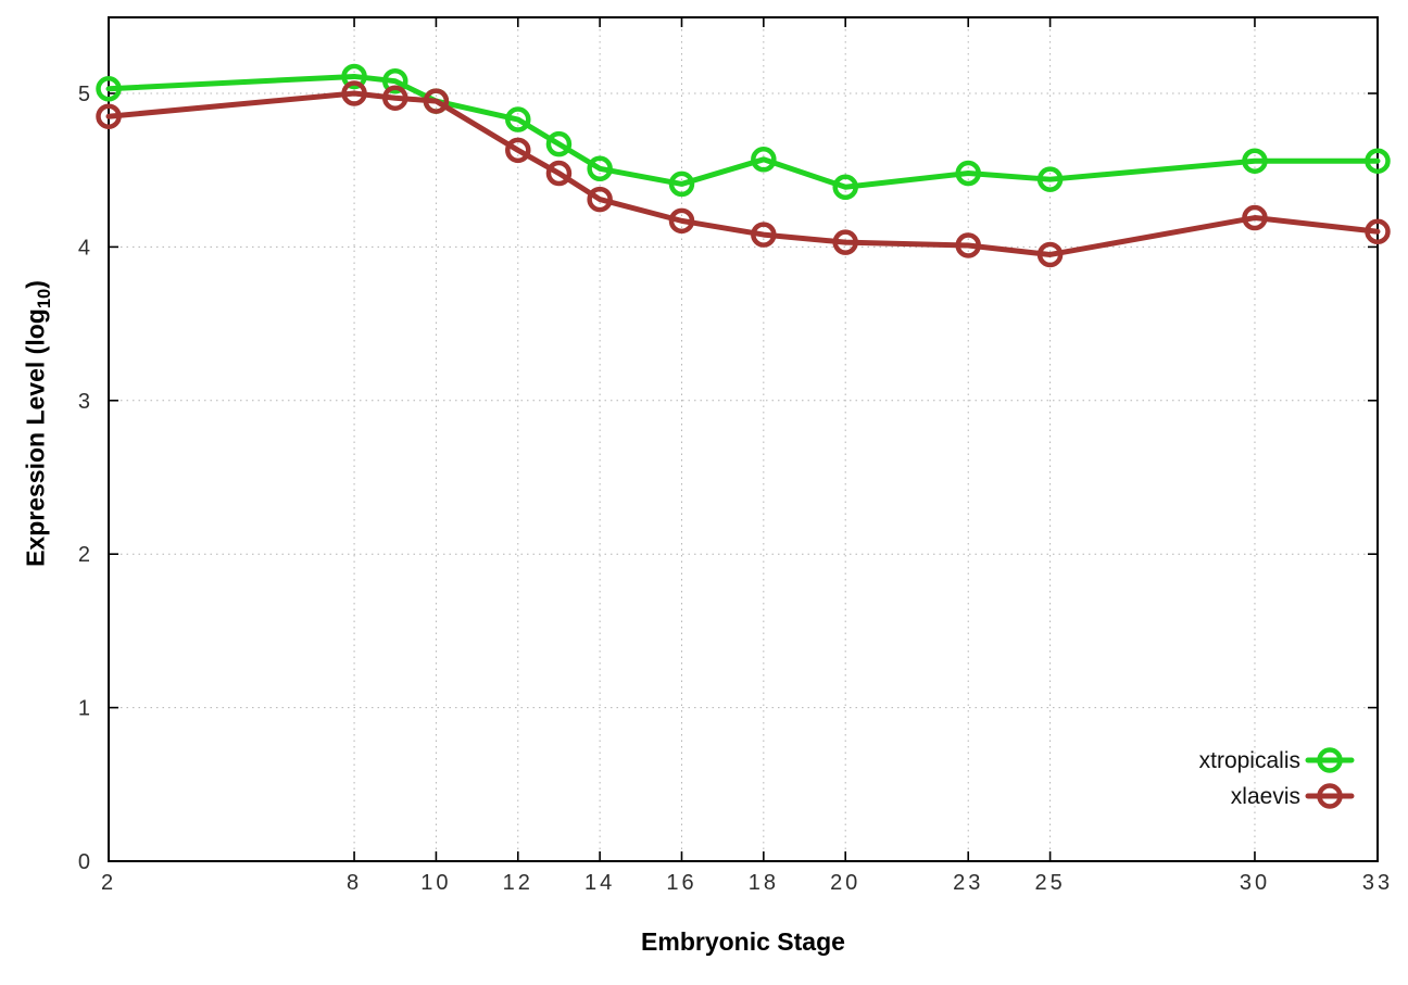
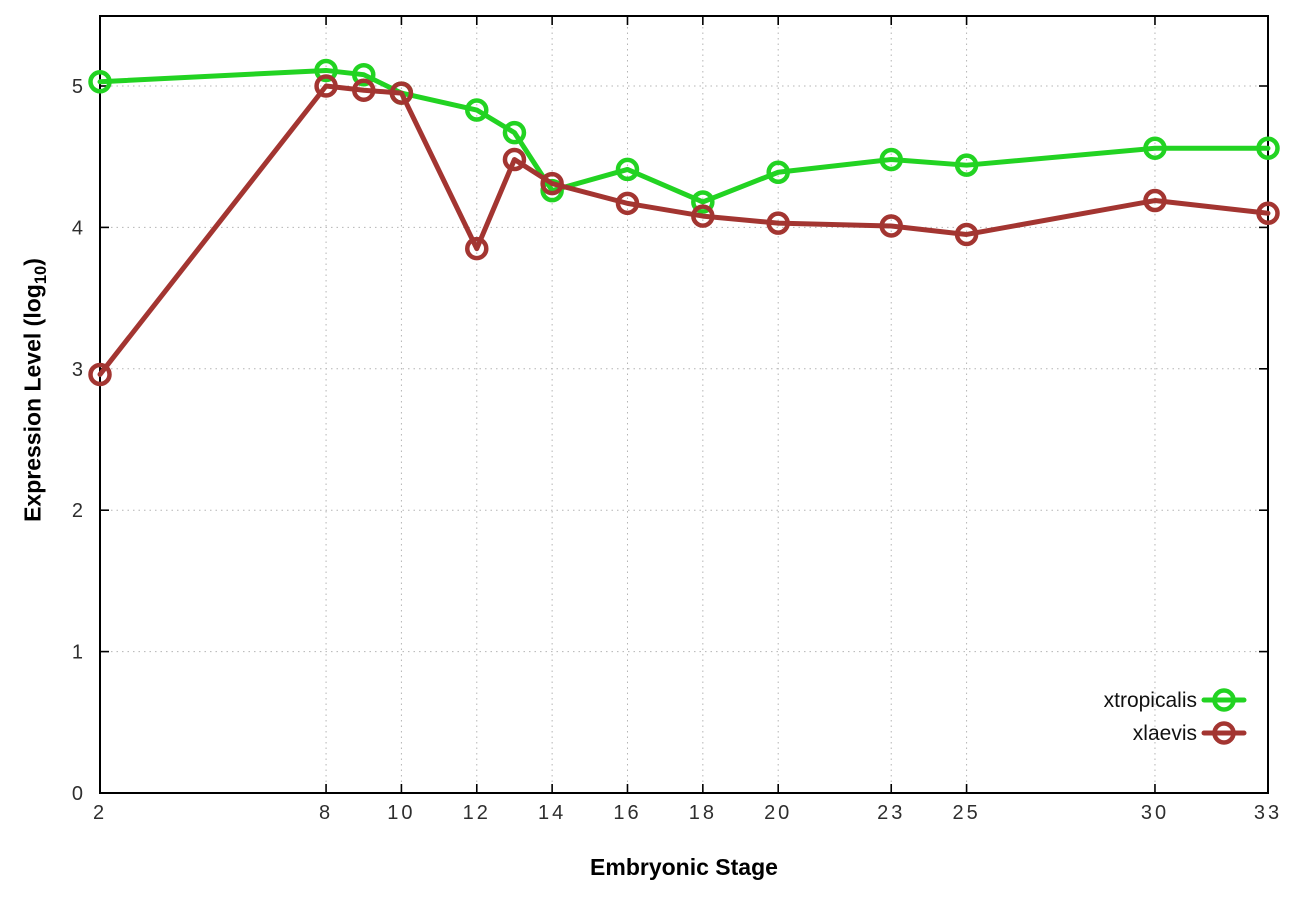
xlaevis/2: 4.85 -> 2.96
xlaevis/12: 4.63 -> 3.85
xtropicalis/14: 4.51 -> 4.26
xtropicalis/18: 4.57 -> 4.18
